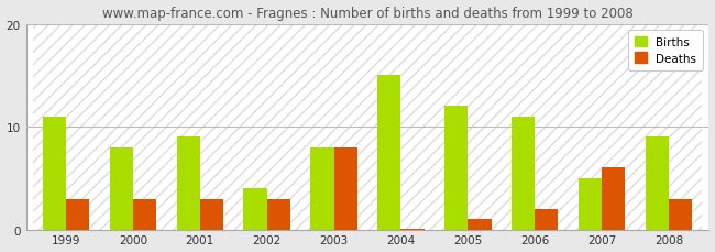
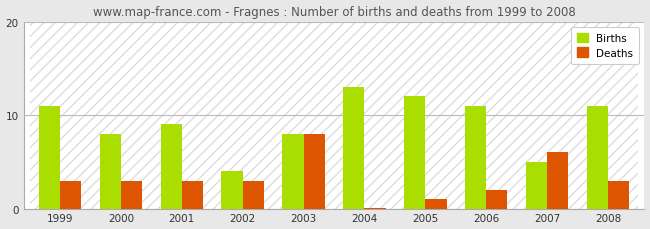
Births/2004: 15 -> 13
Births/2008: 9 -> 11
